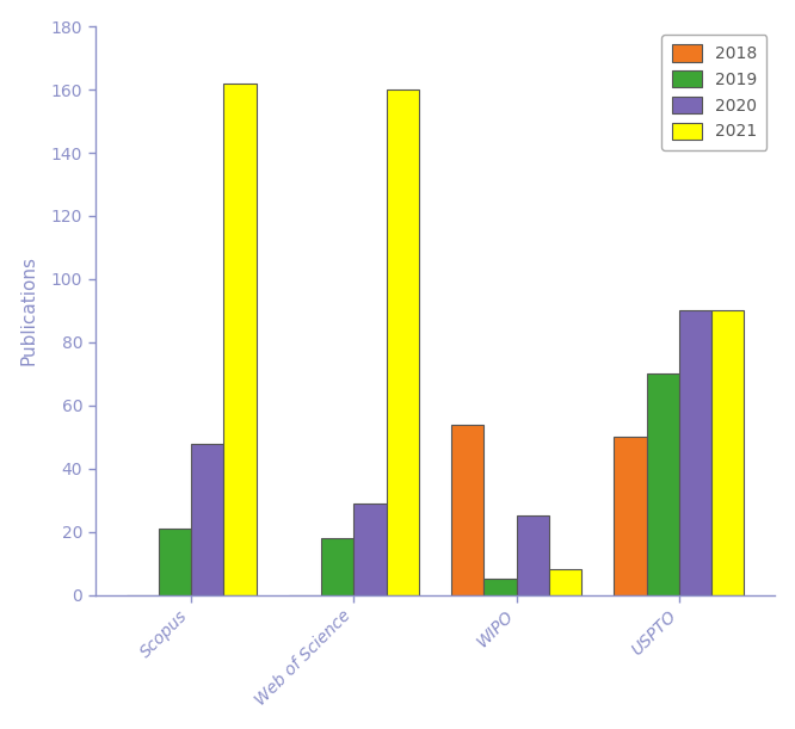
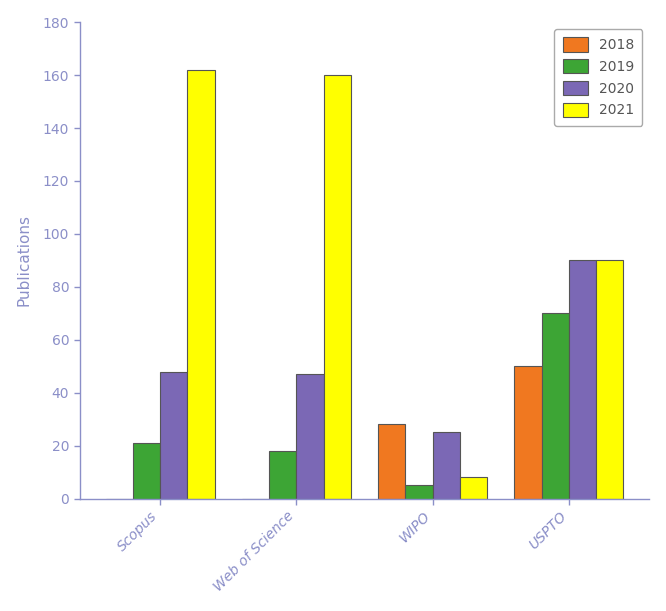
2020/Web of Science: 29 -> 47
2018/WIPO: 54 -> 28
